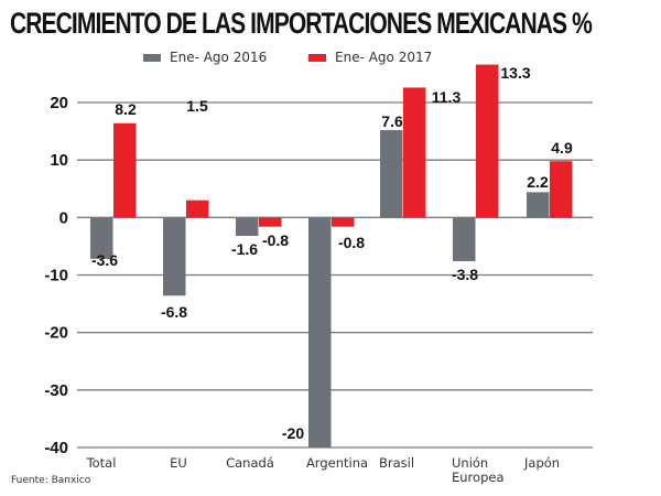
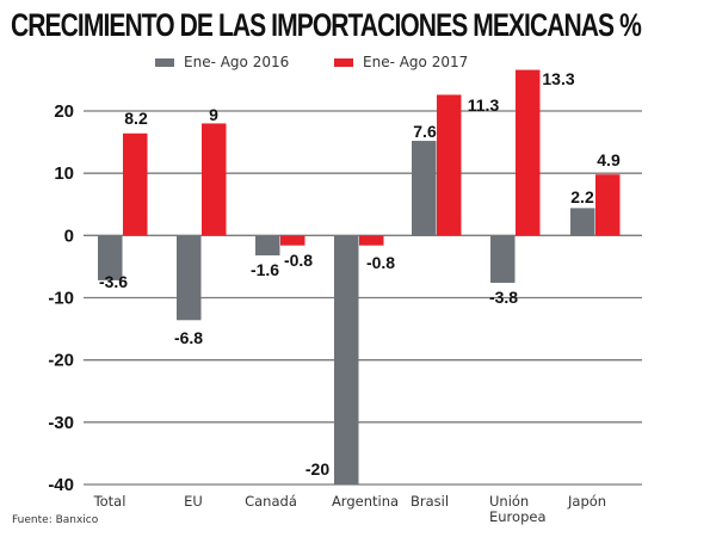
Ene- Ago 2017/EU: 1.5 -> 9
